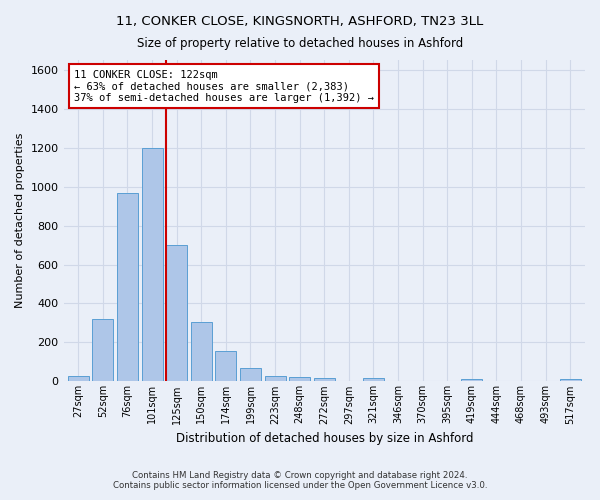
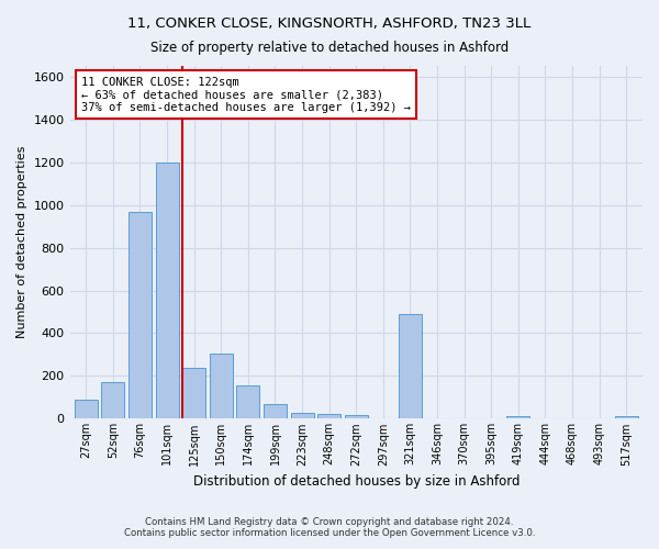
27sqm: 30 -> 90
52sqm: 320 -> 170
125sqm: 700 -> 240
321sqm: 20 -> 490
